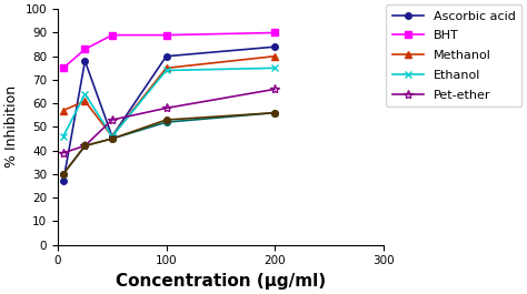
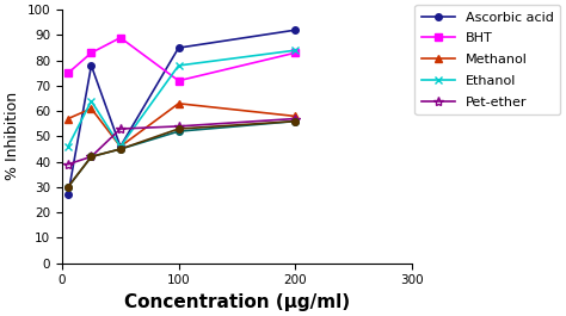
Ascorbic acid/100: 80 -> 85
BHT/100: 89 -> 72
Methanol/100: 75 -> 63
Ethanol/100: 74 -> 78
Pet-ether/100: 58 -> 54
Ascorbic acid/200: 84 -> 92
BHT/200: 90 -> 83
Methanol/200: 80 -> 58
Ethanol/200: 75 -> 84
Pet-ether/200: 66 -> 57
